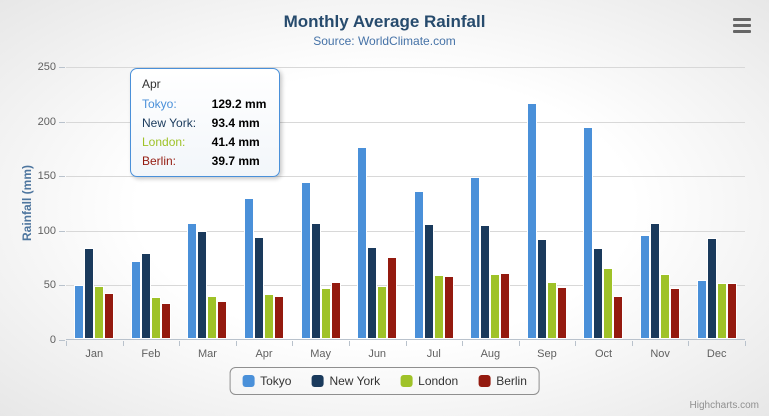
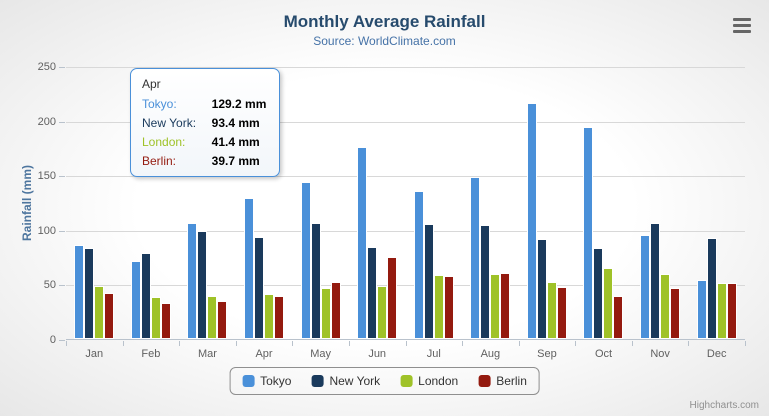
Tokyo/Jan: 50 -> 86
